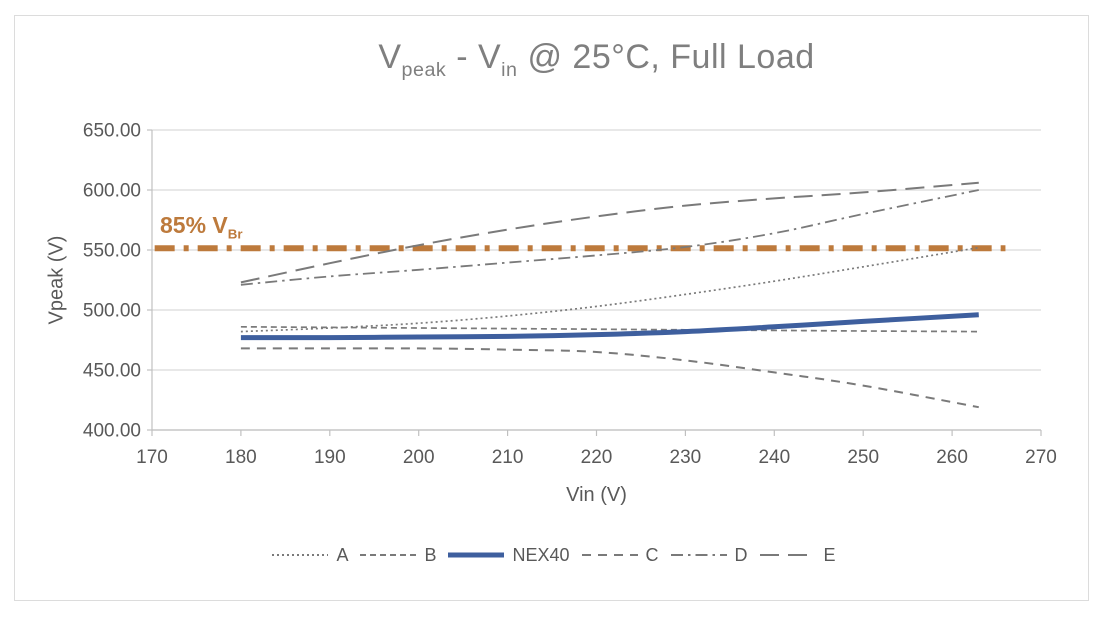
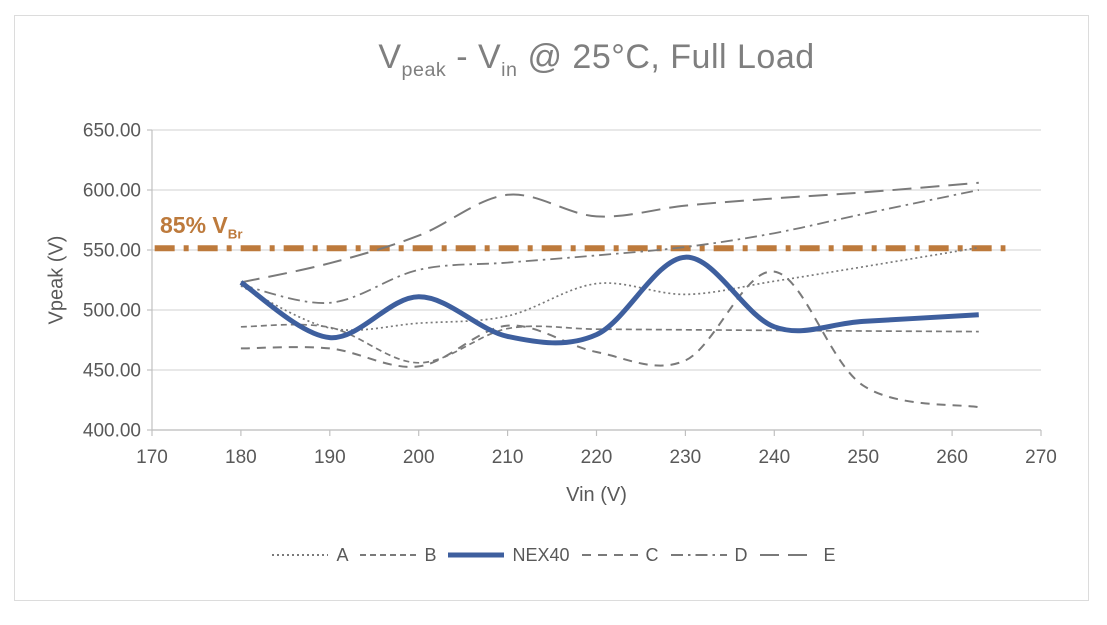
A/180: 482 -> 520
NEX40/180: 477 -> 523
D/190: 528 -> 506
B/200: 485 -> 456
NEX40/200: 478 -> 511
C/200: 468 -> 453
E/200: 554 -> 562
C/210: 467 -> 487
E/210: 567 -> 596
A/220: 503 -> 522
NEX40/230: 482 -> 544
C/240: 448 -> 532
